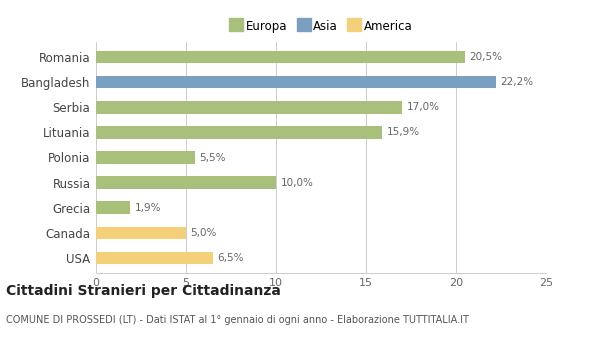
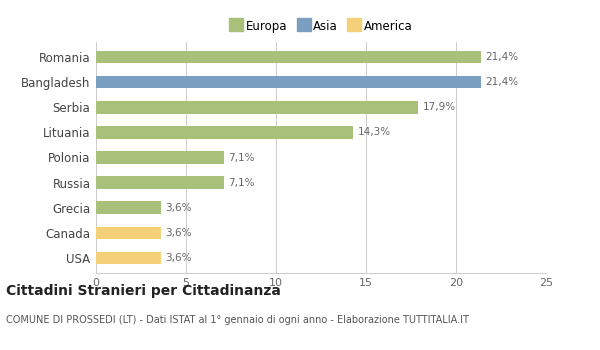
Romania: 20,5% -> 21,4%
Bangladesh: 22,2% -> 21,4%
Serbia: 17,0% -> 17,9%
Lituania: 15,9% -> 14,3%
Polonia: 5,5% -> 7,1%
Russia: 10,0% -> 7,1%
Grecia: 1,9% -> 3,6%
Canada: 5,0% -> 3,6%
USA: 6,5% -> 3,6%
